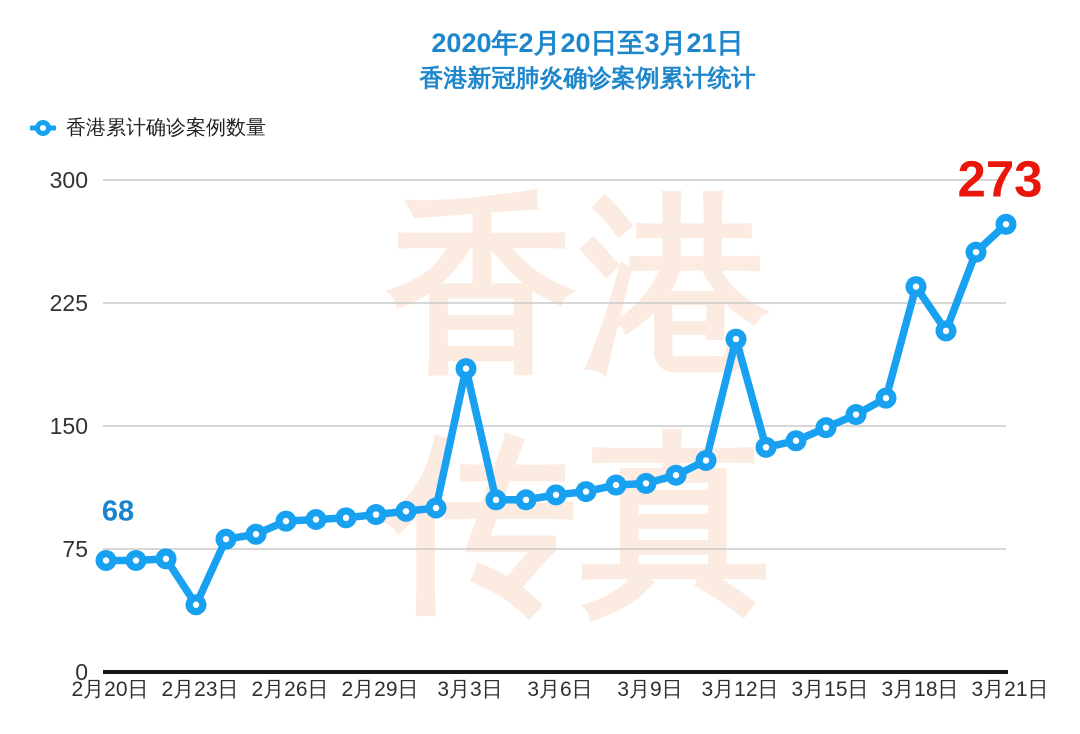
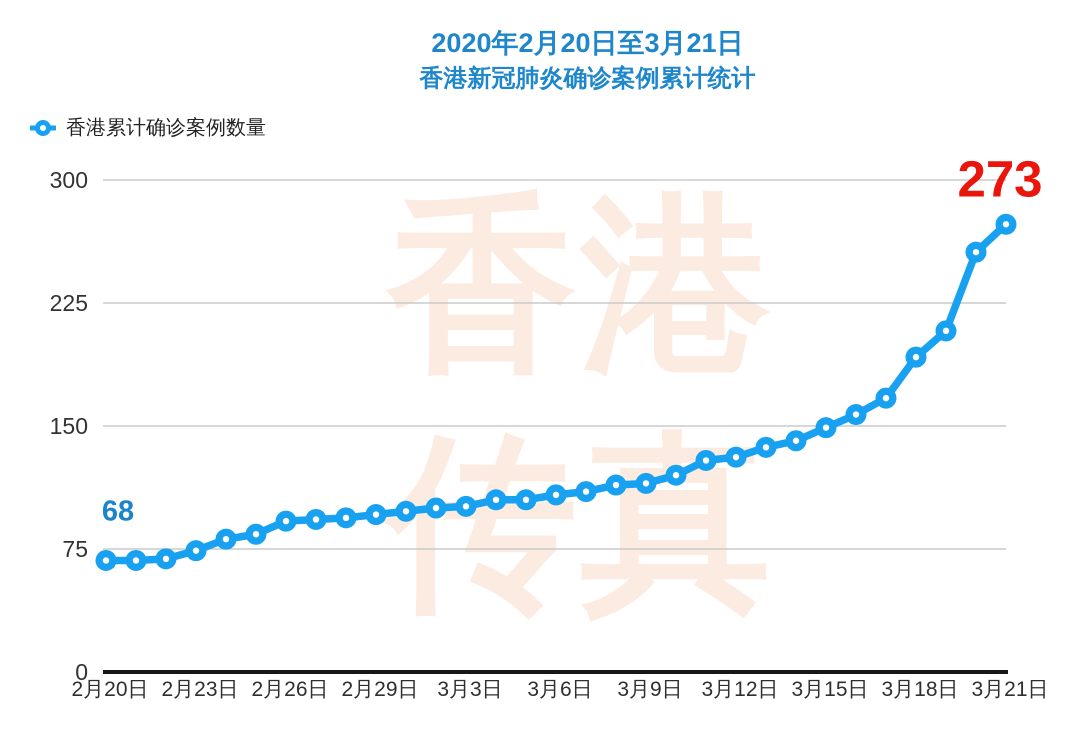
2月23日: 41 -> 74
3月3日: 185 -> 101
3月12日: 203 -> 131
3月18日: 235 -> 192
